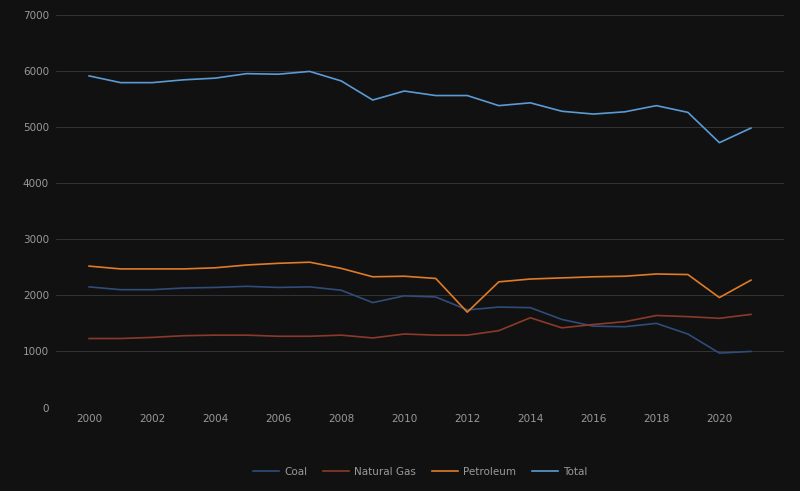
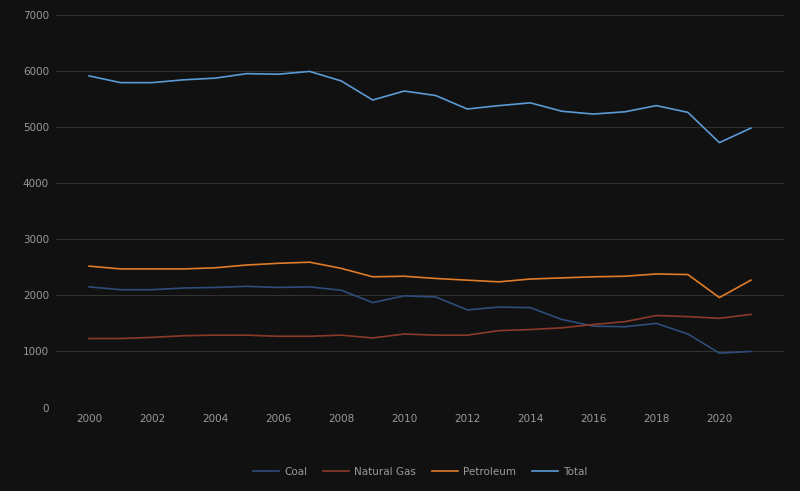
Total/2012: 5560 -> 5320
Petroleum/2012: 1700 -> 2270
Natural Gas/2014: 1600 -> 1390
